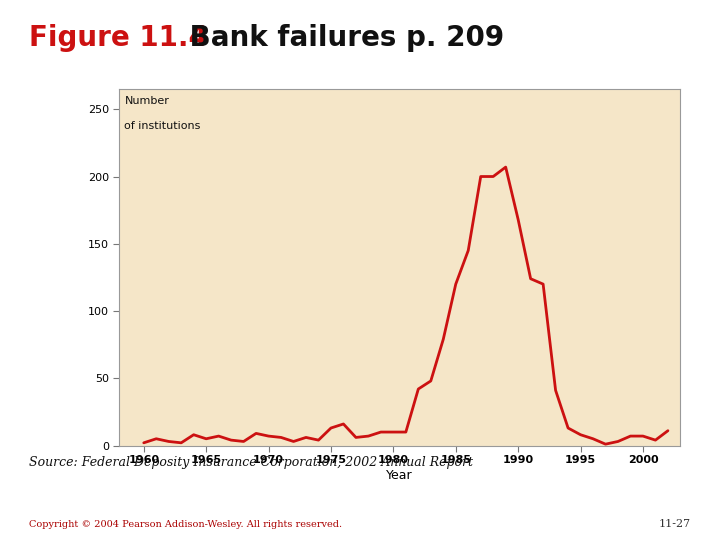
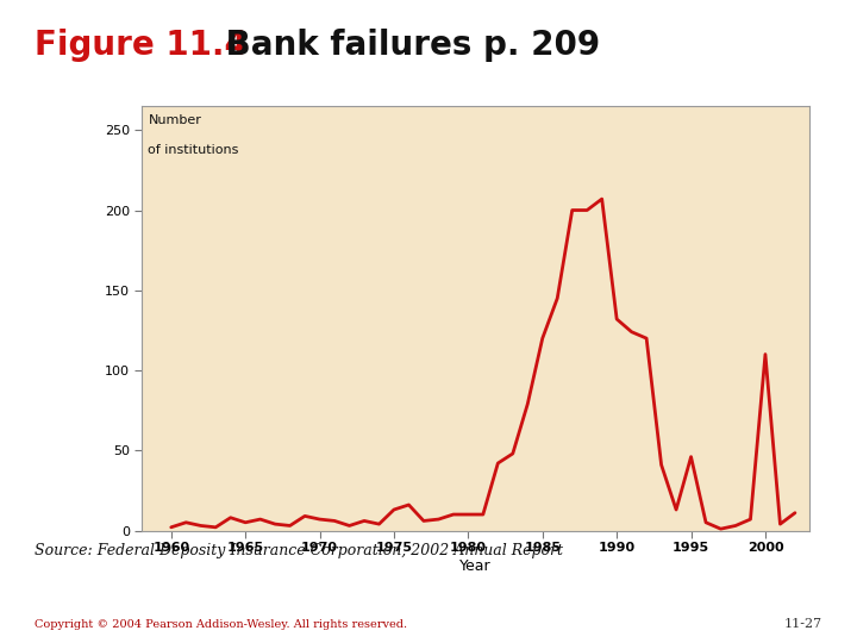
1990: 168 -> 132
1995: 8 -> 46
2000: 7 -> 110
